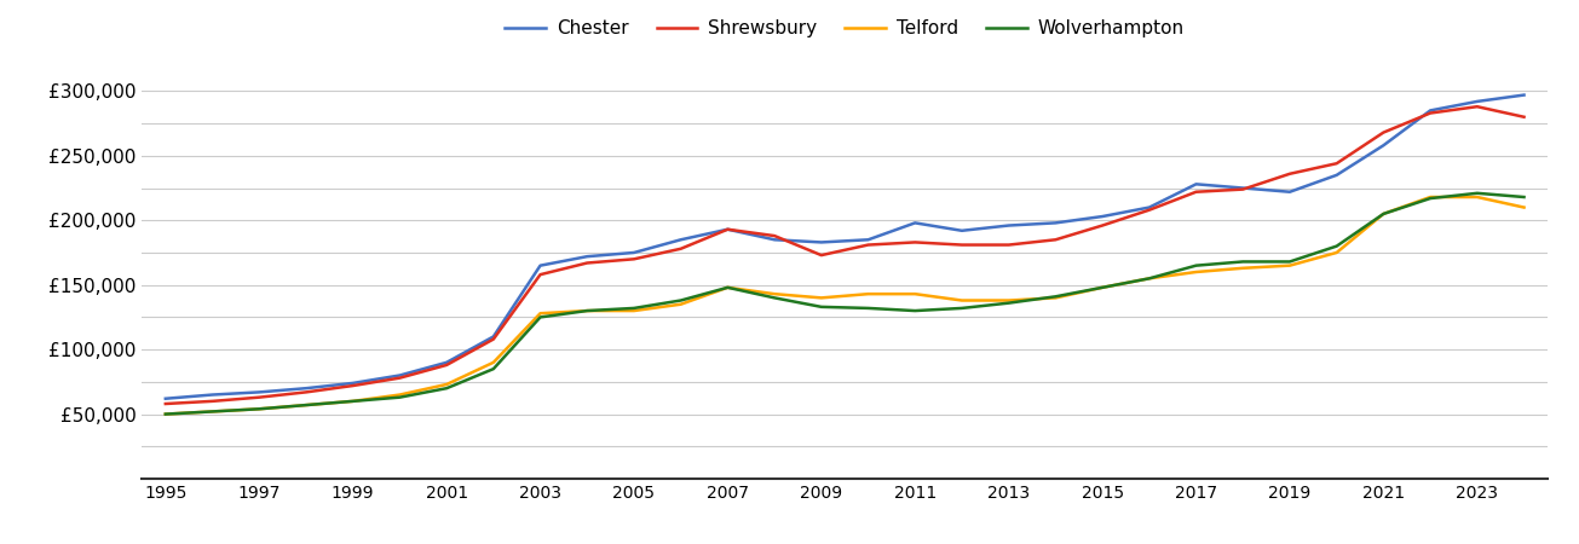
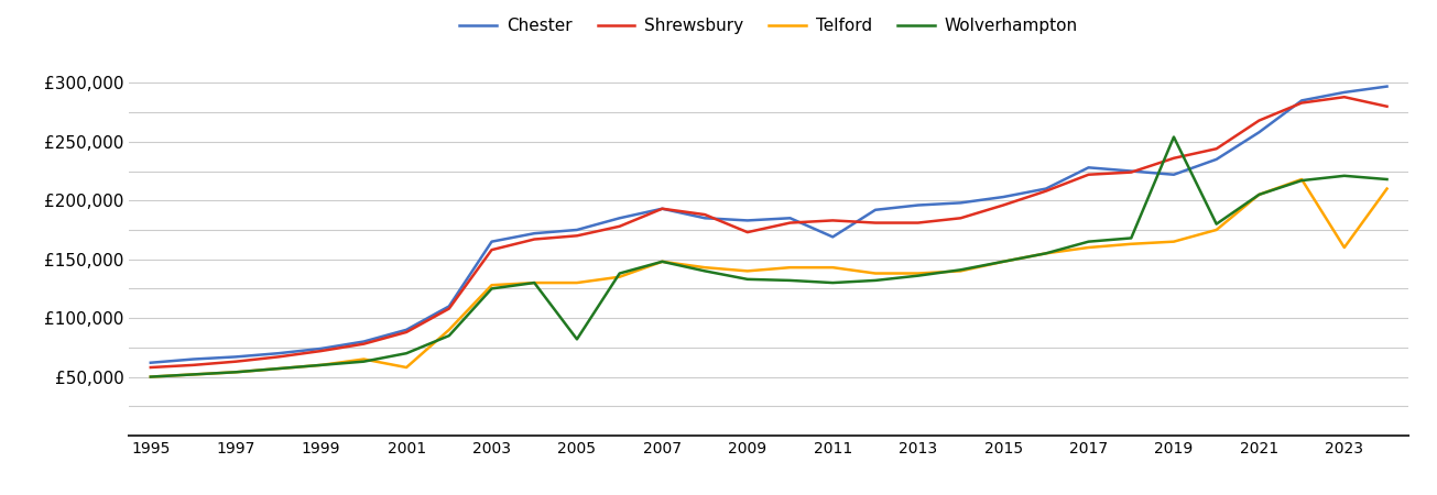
Telford/2001: £73,000 -> £58,000
Wolverhampton/2005: £132,000 -> £82,000
Chester/2011: £198,000 -> £169,000
Wolverhampton/2019: £168,000 -> £254,000
Telford/2023: £218,000 -> £160,000
